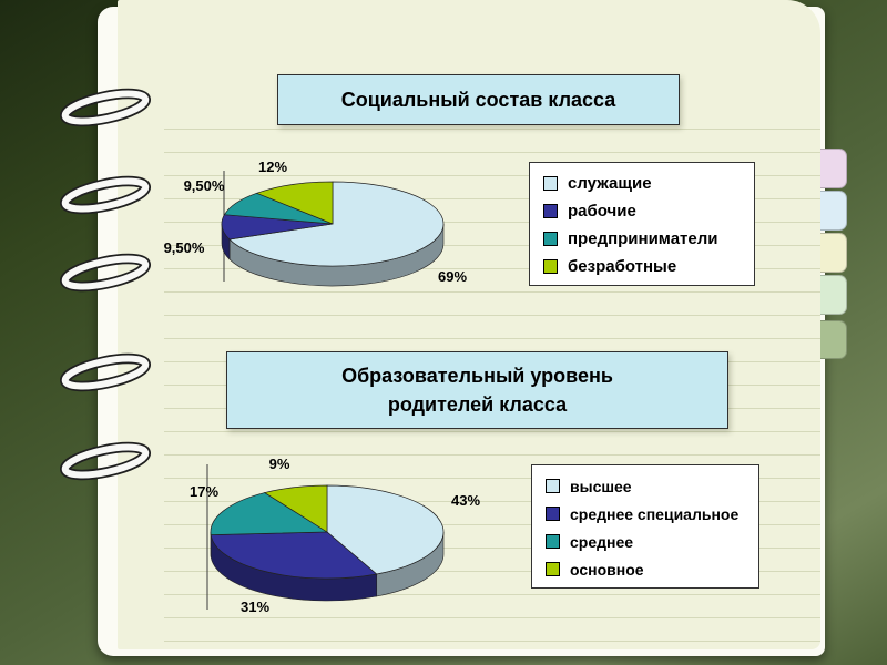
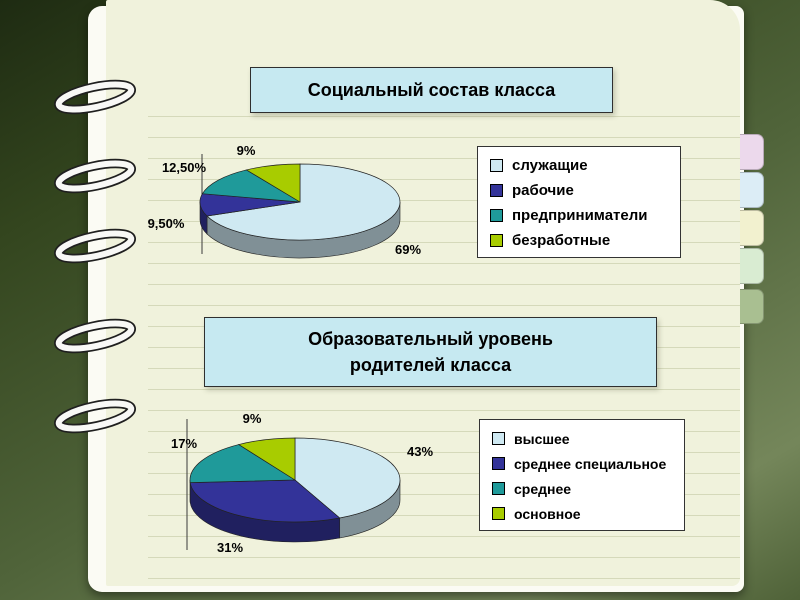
Социальный состав класса/предприниматели: 9,50% -> 12,50%
Социальный состав класса/безработные: 12% -> 9%
